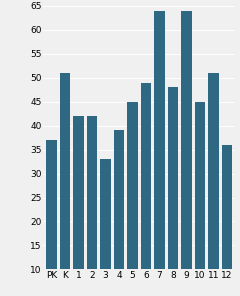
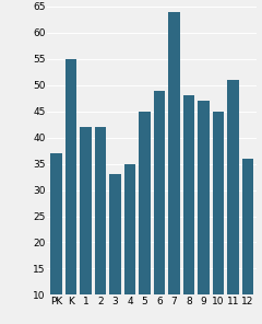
K: 51 -> 55
4: 39 -> 35
9: 64 -> 47
